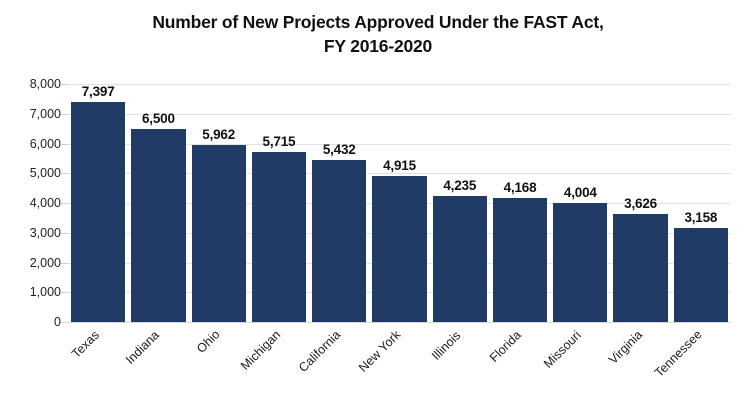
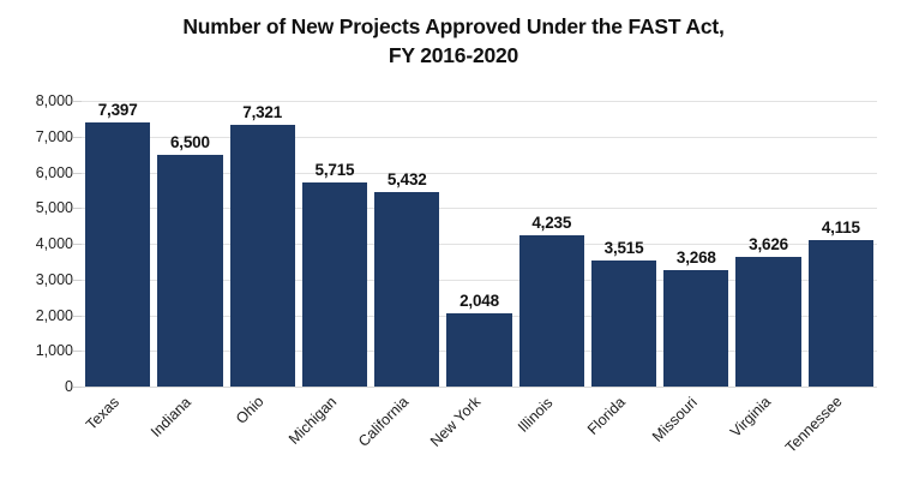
Ohio: 5,962 -> 7,321
New York: 4,915 -> 2,048
Florida: 4,168 -> 3,515
Missouri: 4,004 -> 3,268
Tennessee: 3,158 -> 4,115
